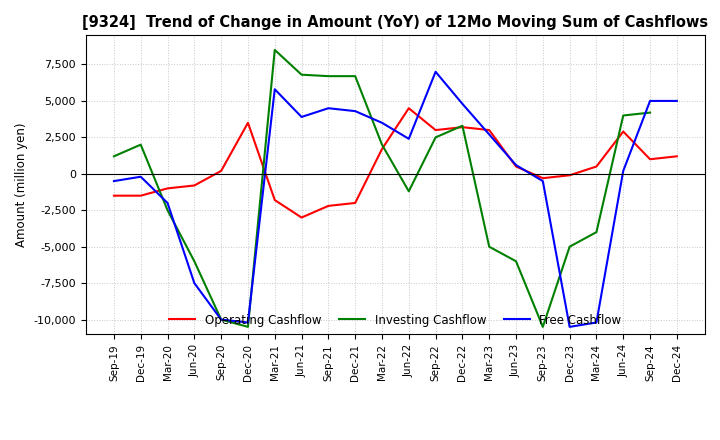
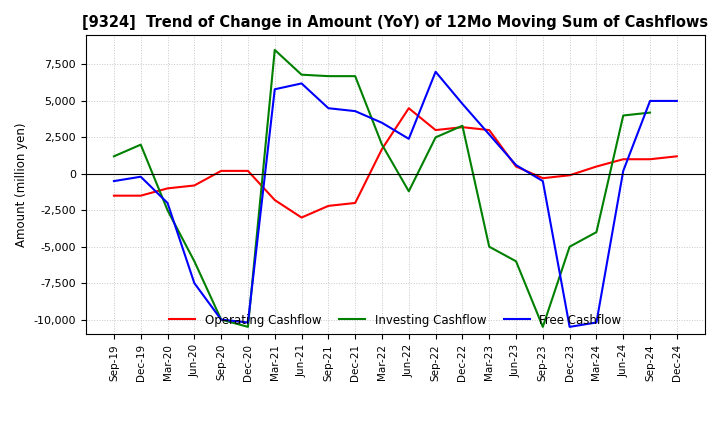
Operating Cashflow/Dec-20: 3,500 -> 200
Free Cashflow/Jun-21: 3,900 -> 6,200
Operating Cashflow/Jun-24: 2,900 -> 1,000
